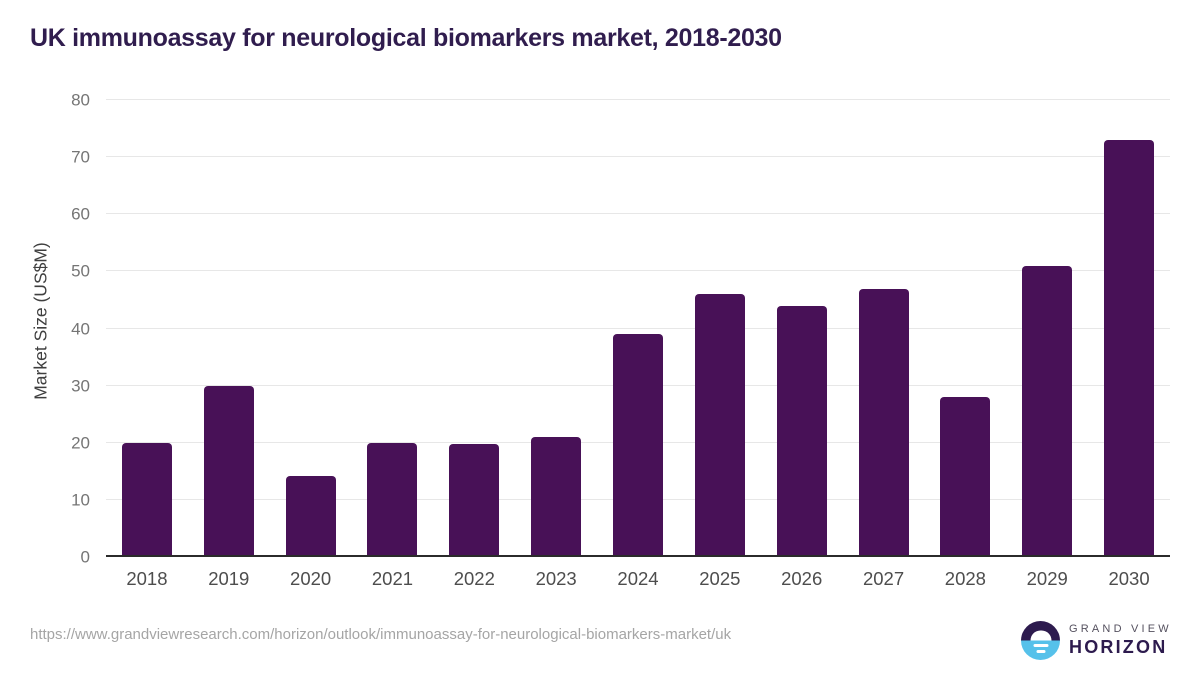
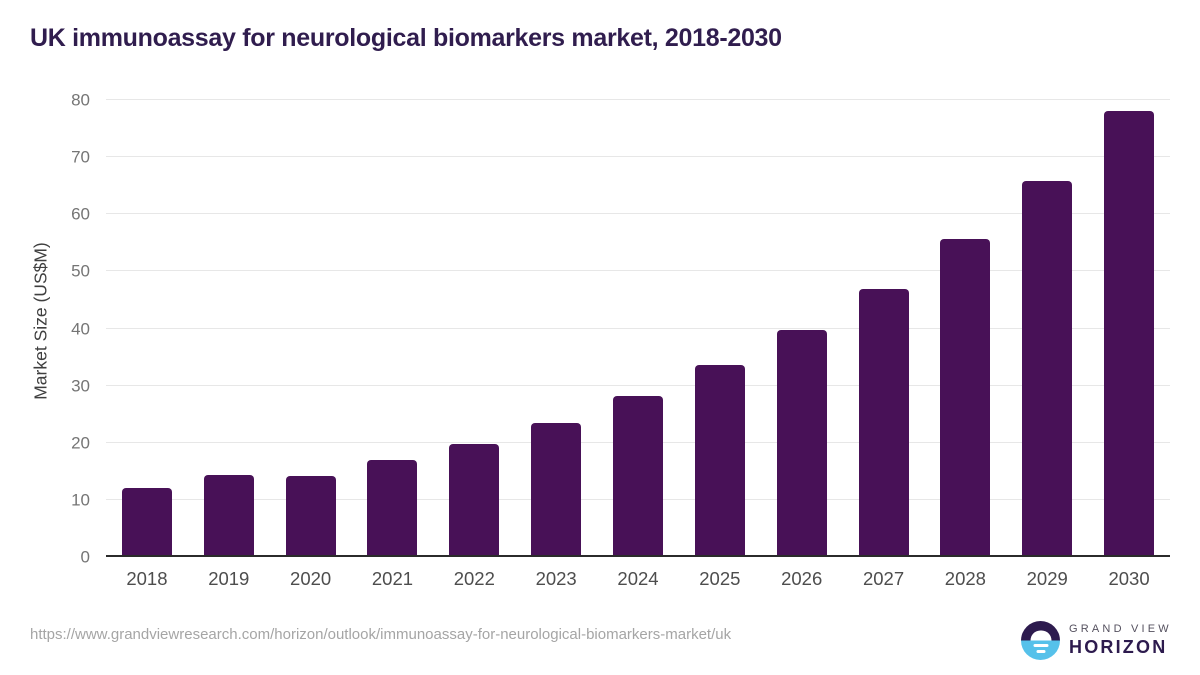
2018: 20 -> 12
2019: 30 -> 14
2021: 20 -> 17
2023: 21 -> 24
2024: 39 -> 28
2025: 46 -> 34
2026: 44 -> 40
2028: 28 -> 56
2029: 51 -> 66
2030: 73 -> 78
